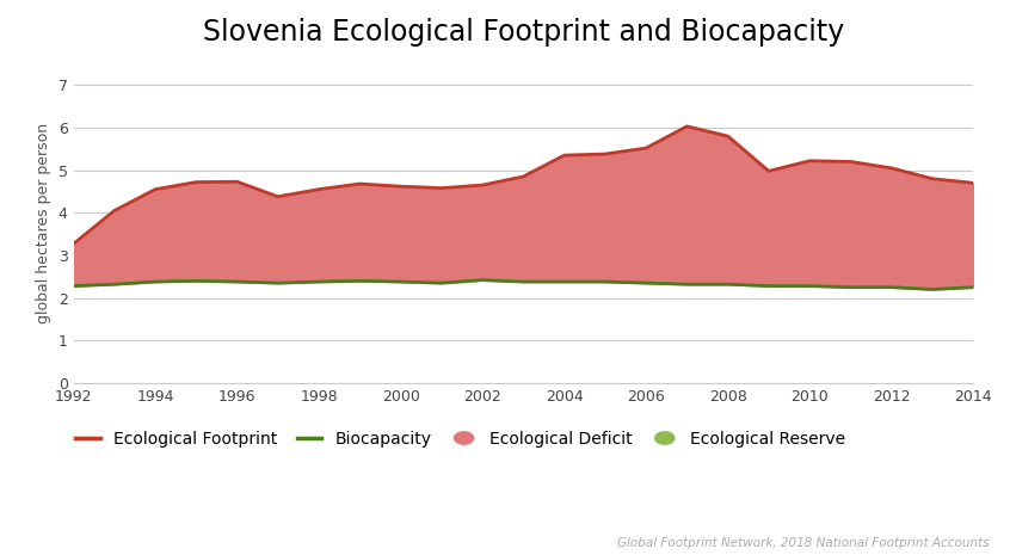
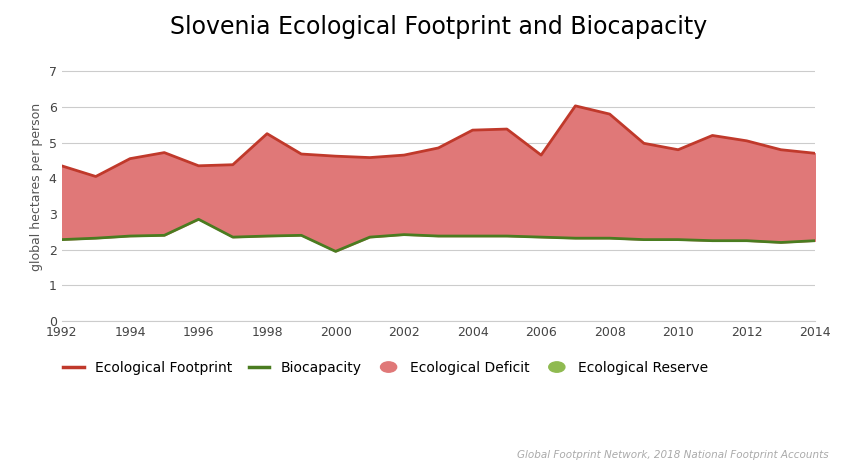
Ecological Footprint/1992: 3.27 -> 4.35
Ecological Footprint/1996: 4.73 -> 4.35
Biocapacity/1996: 2.38 -> 2.85
Ecological Footprint/1998: 4.55 -> 5.25
Biocapacity/2000: 2.38 -> 1.95
Ecological Footprint/2006: 5.52 -> 4.65
Ecological Footprint/2010: 5.22 -> 4.80
